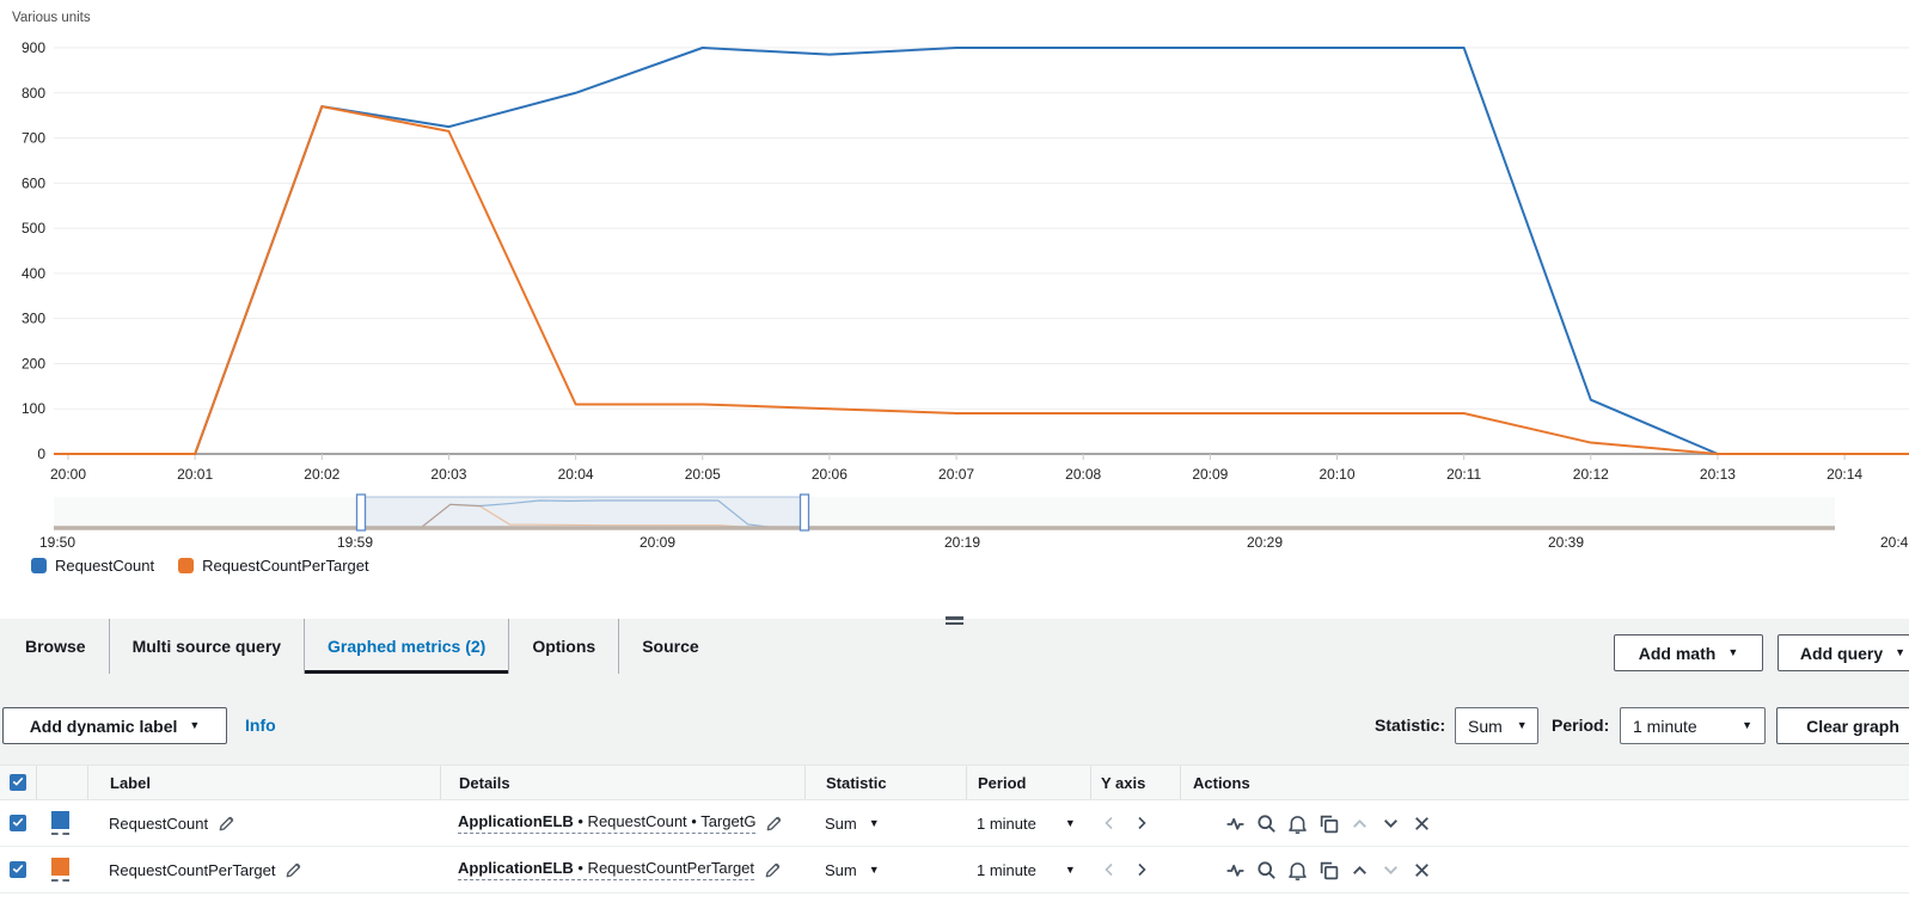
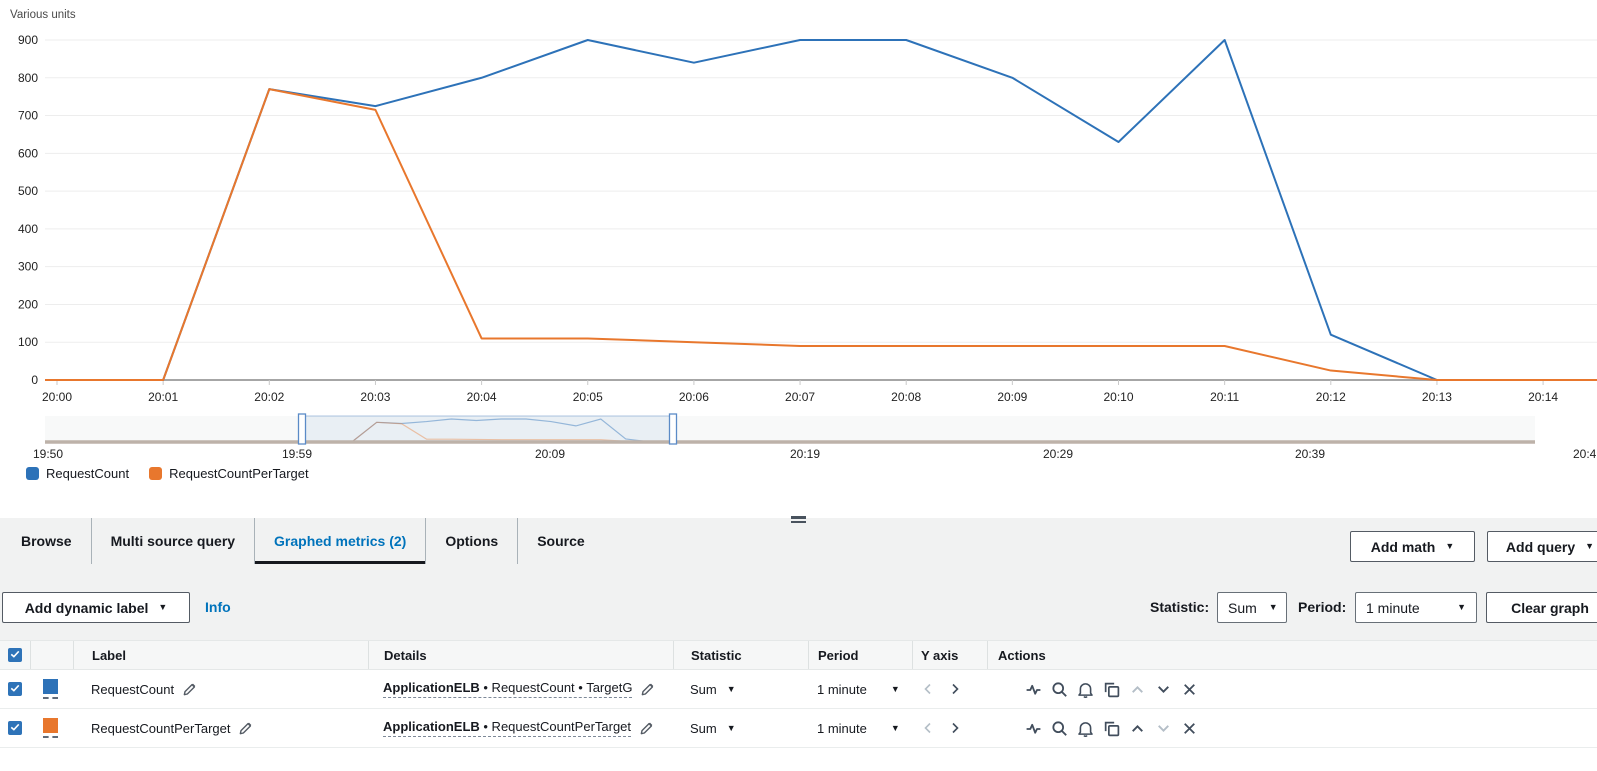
RequestCount/20:06: 880 -> 840
RequestCount/20:09: 900 -> 800
RequestCount/20:10: 900 -> 630
